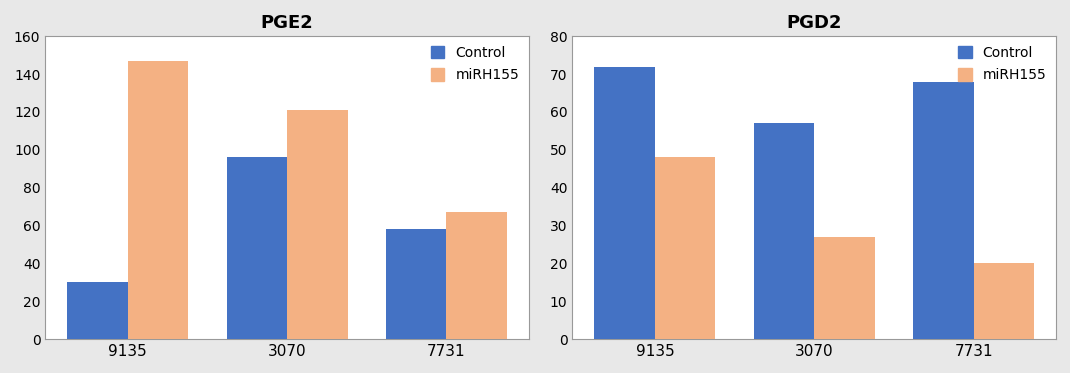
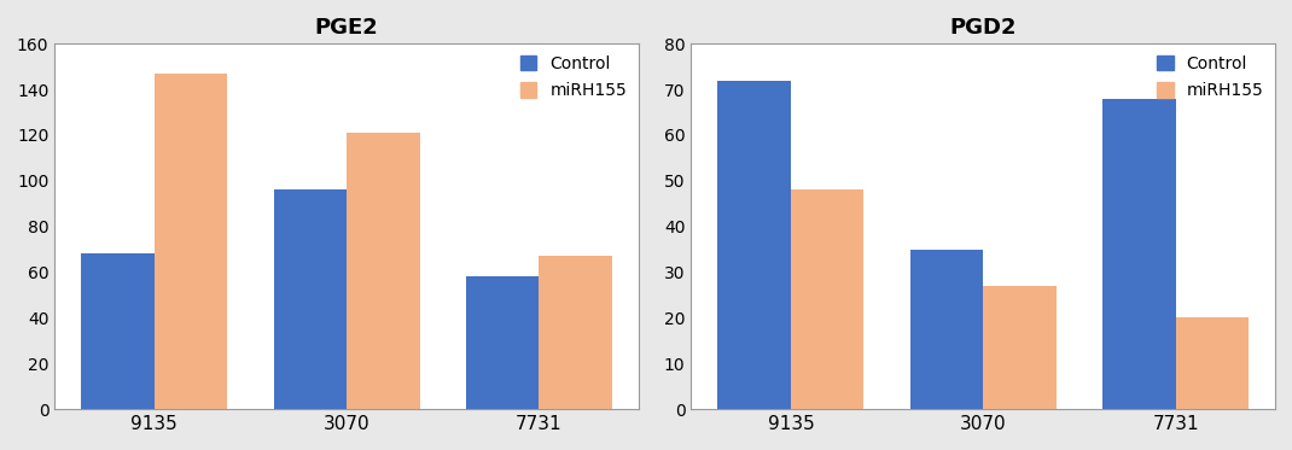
PGE2/Control/9135: 30 -> 68
PGD2/Control/3070: 57 -> 35
